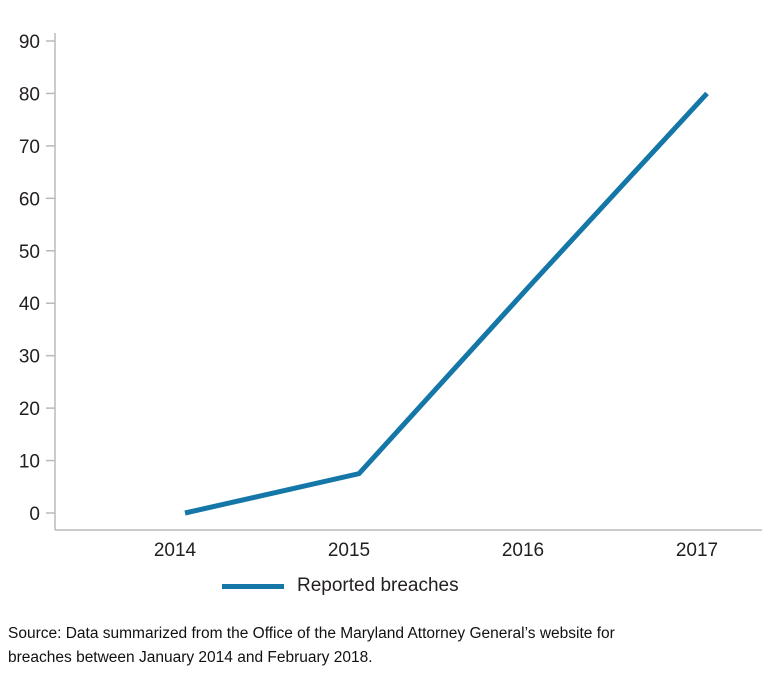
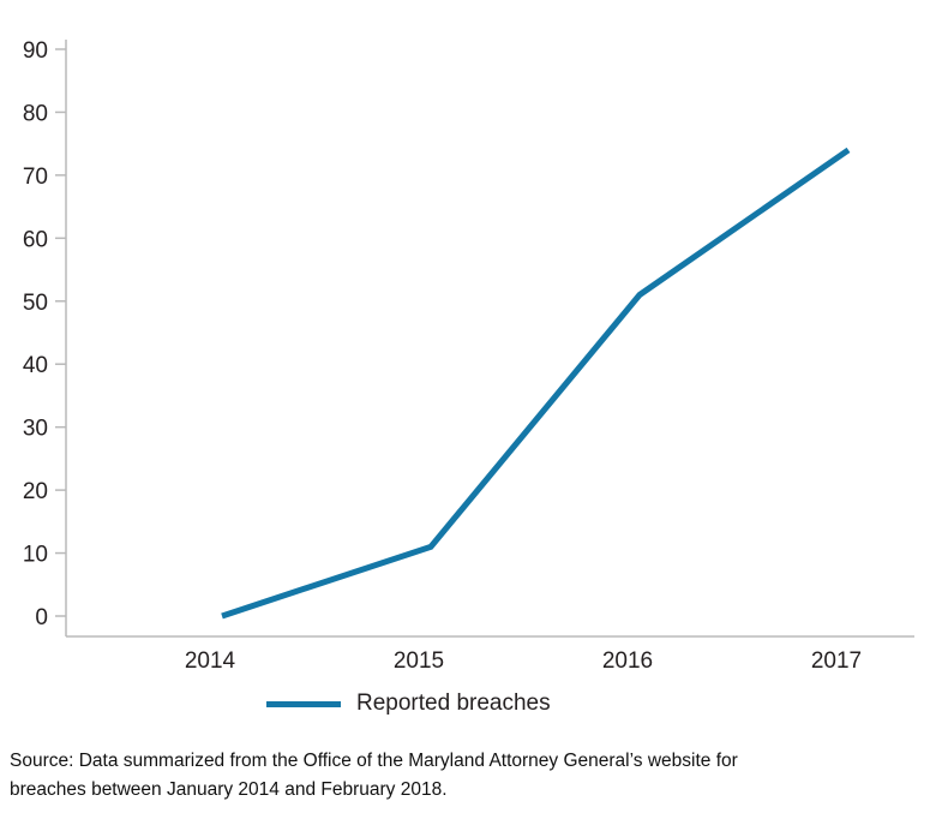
2015: 8 -> 11
2016: 44 -> 51
2017: 80 -> 74
